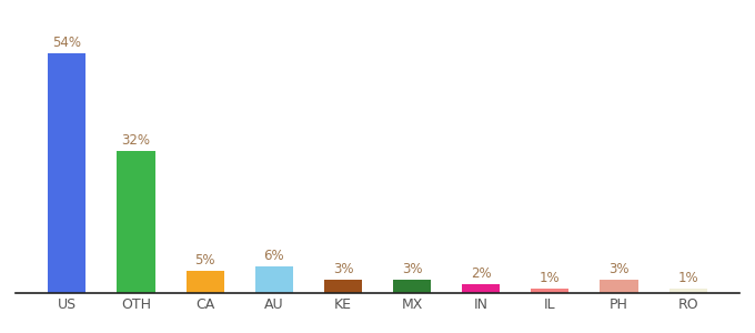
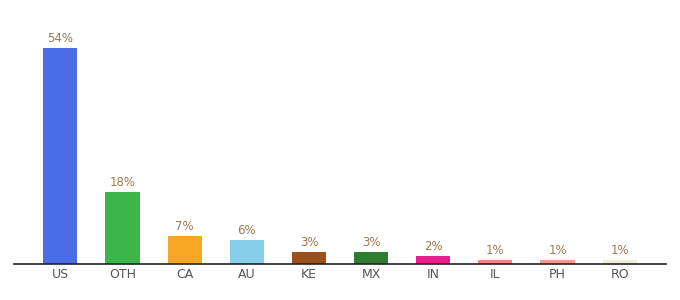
OTH: 32% -> 18%
CA: 5% -> 7%
PH: 3% -> 1%
